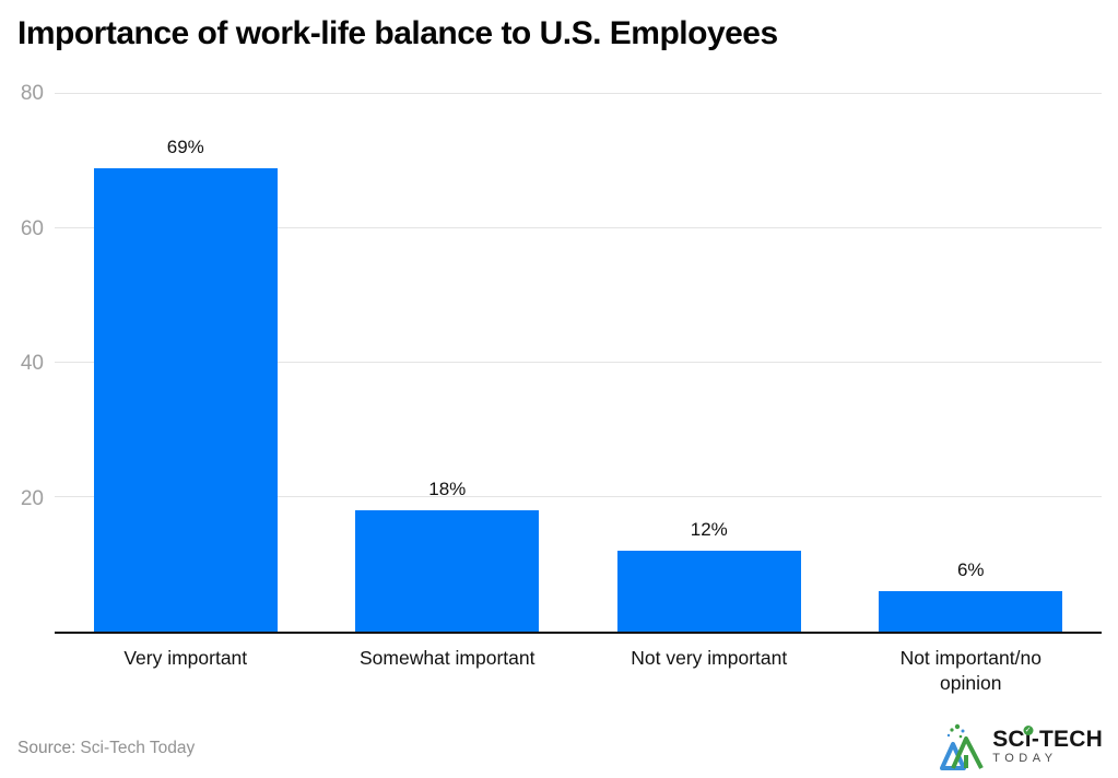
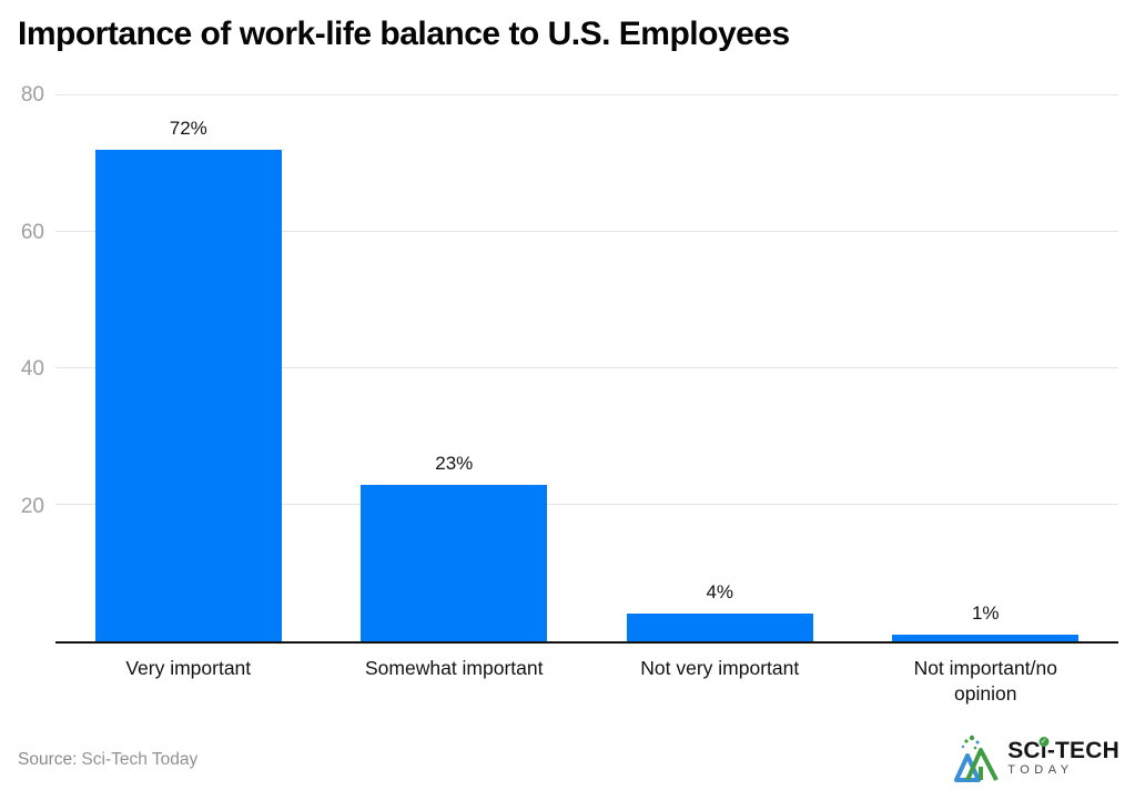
Very important: 69% -> 72%
Somewhat important: 18% -> 23%
Not very important: 12% -> 4%
Not important/no opinion: 6% -> 1%
